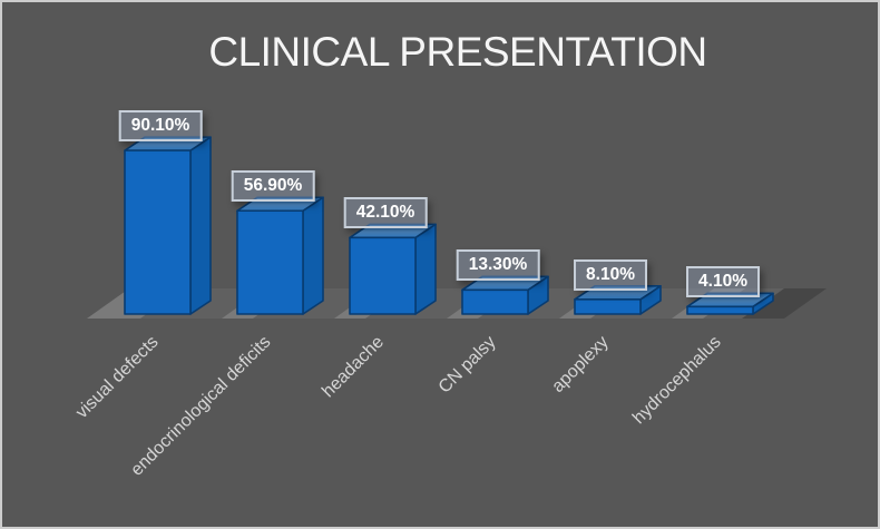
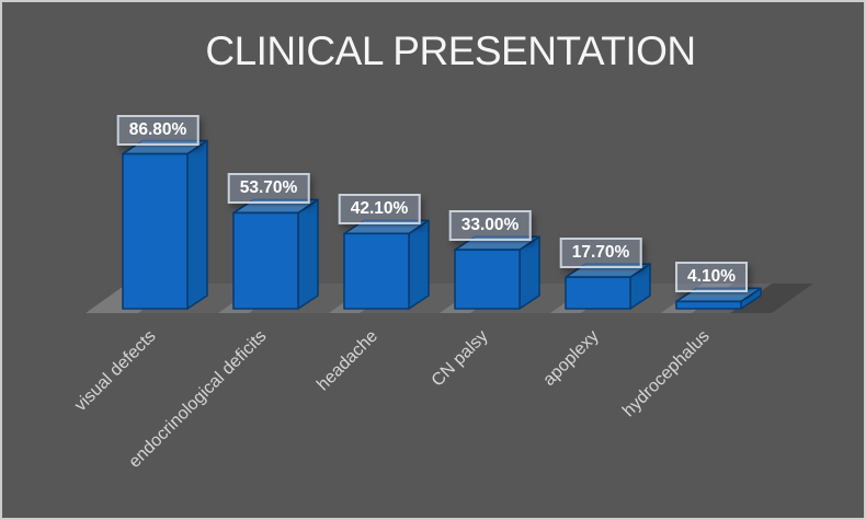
visual defects: 90.10% -> 86.80%
endocrinological deficits: 56.90% -> 53.70%
CN palsy: 13.30% -> 33.00%
apoplexy: 8.10% -> 17.70%
